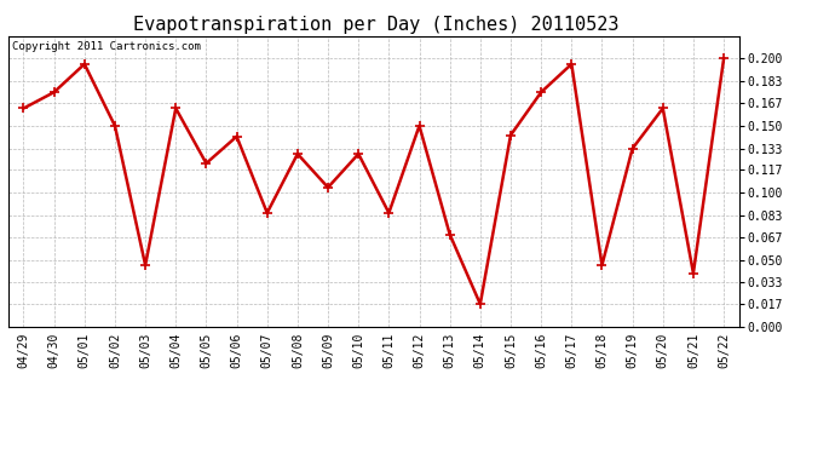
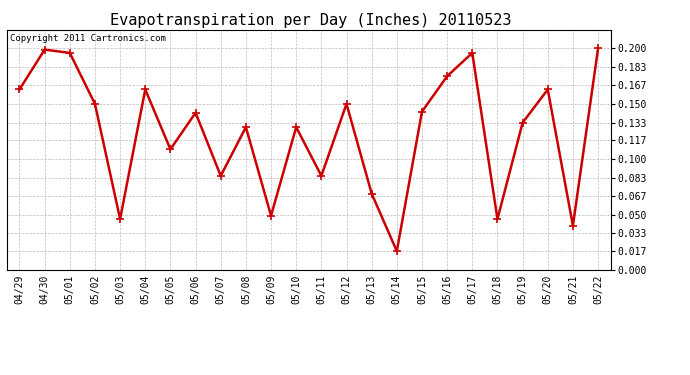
04/30: 0.175 -> 0.199
05/05: 0.122 -> 0.109
05/09: 0.104 -> 0.049
